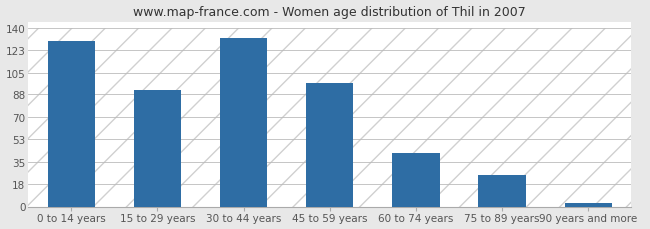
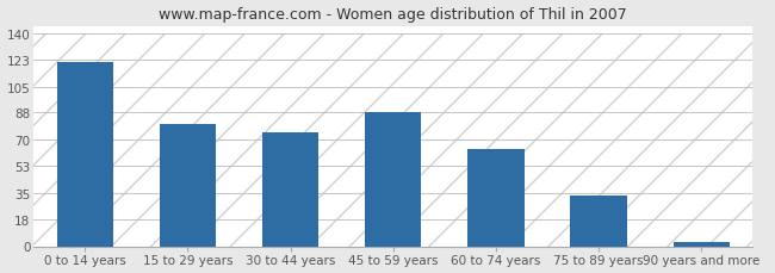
0 to 14 years: 130 -> 121
15 to 29 years: 91 -> 80
30 to 44 years: 132 -> 75
45 to 59 years: 97 -> 88
60 to 74 years: 42 -> 64
75 to 89 years: 25 -> 33
